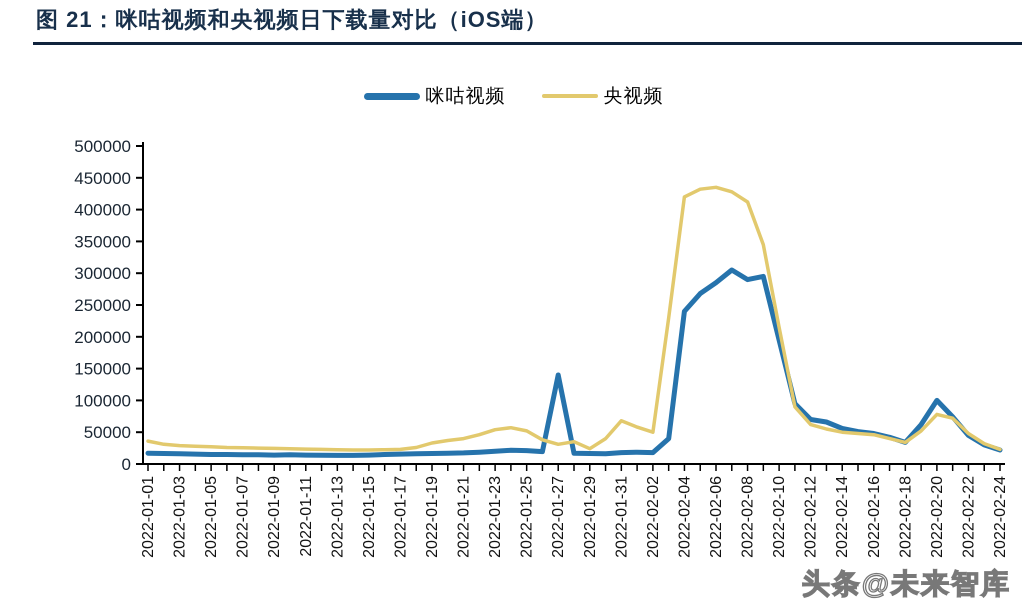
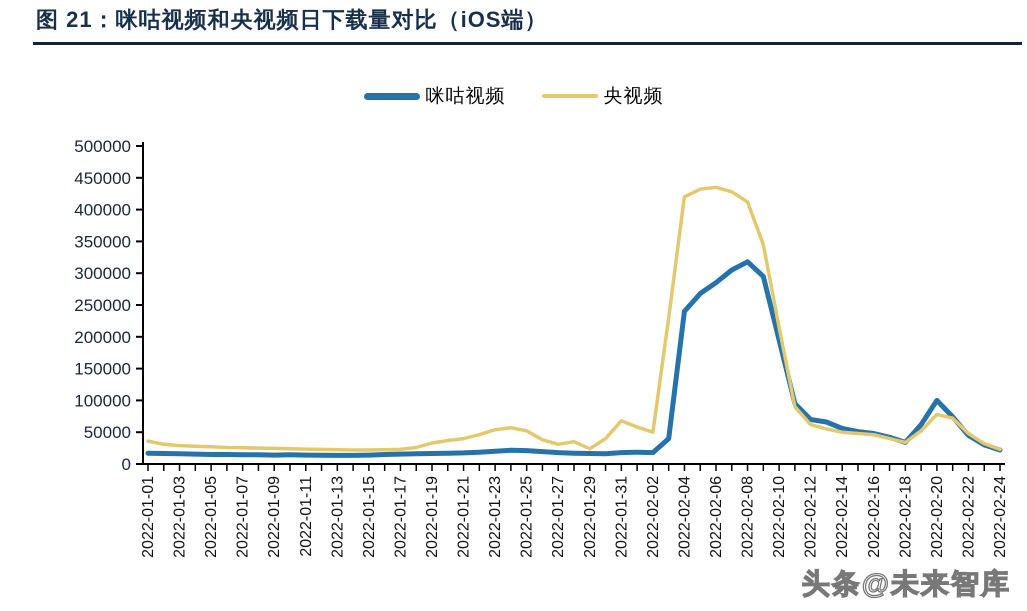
咪咕视频/2022-01-27: 140000 -> 20000
咪咕视频/2022-02-08: 290000 -> 320000
